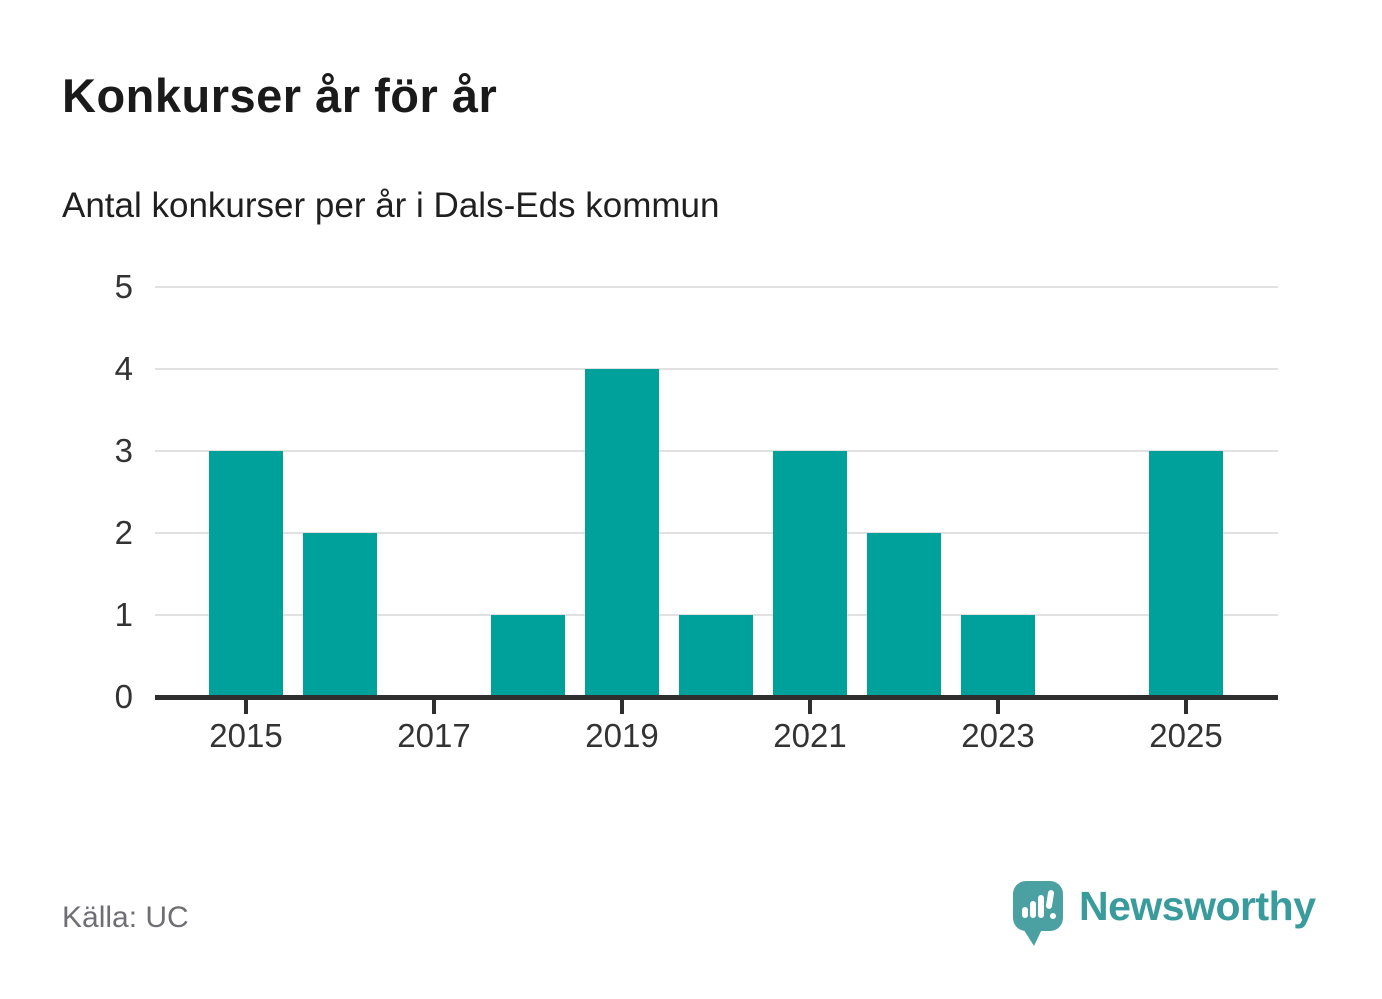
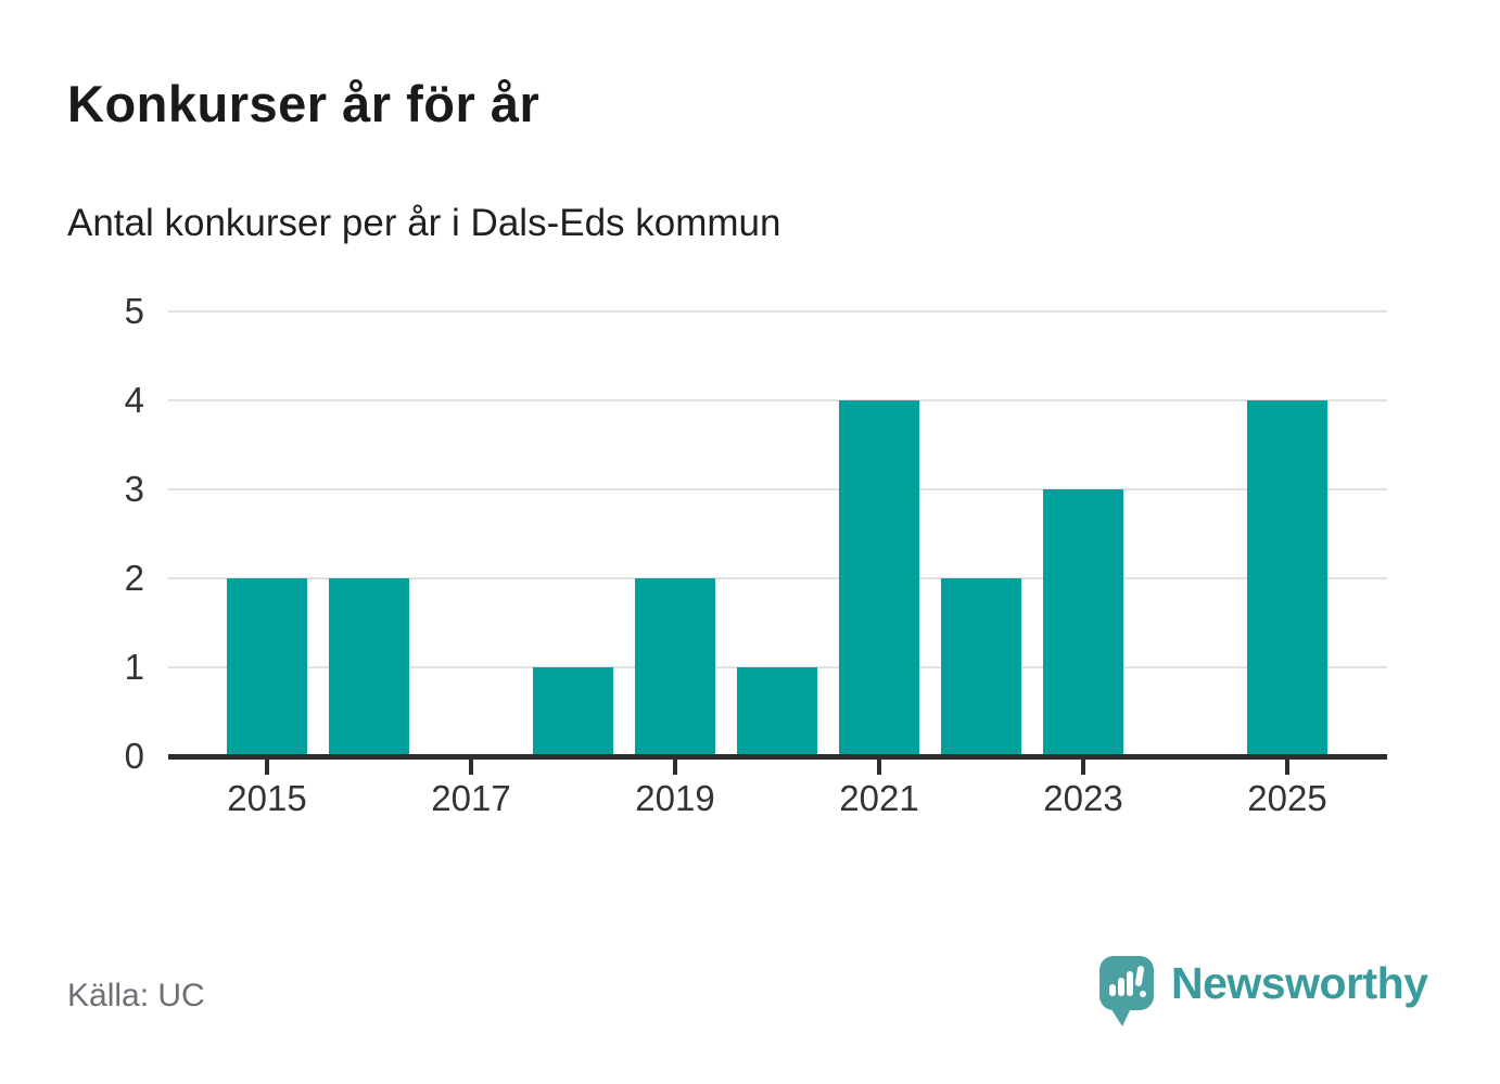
2015: 3 -> 2
2019: 4 -> 2
2021: 3 -> 4
2023: 1 -> 3
2025: 3 -> 4
